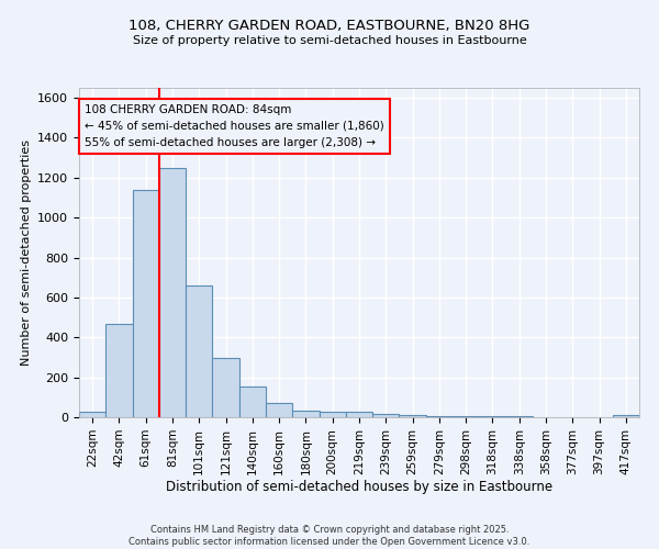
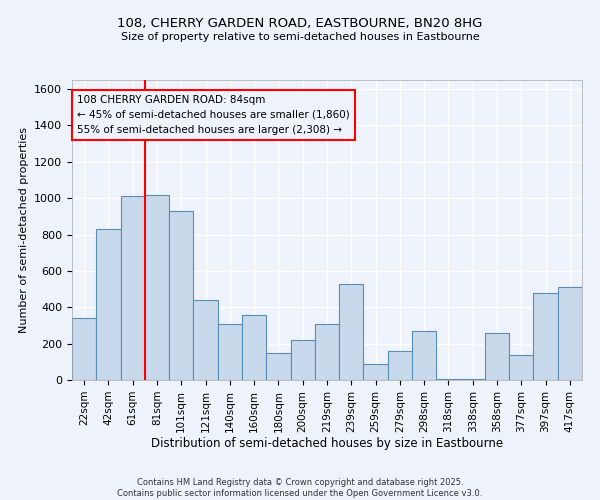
22sqm: 20 -> 340
42sqm: 470 -> 830
61sqm: 1140 -> 1010
81sqm: 1250 -> 1020
101sqm: 660 -> 930
121sqm: 300 -> 440
140sqm: 160 -> 310
160sqm: 70 -> 360
180sqm: 40 -> 150
200sqm: 30 -> 220
219sqm: 20 -> 310
239sqm: 20 -> 530
259sqm: 10 -> 90
279sqm: 10 -> 160
298sqm: 0 -> 270
358sqm: 0 -> 260
377sqm: 0 -> 140
397sqm: 0 -> 480
417sqm: 10 -> 510
